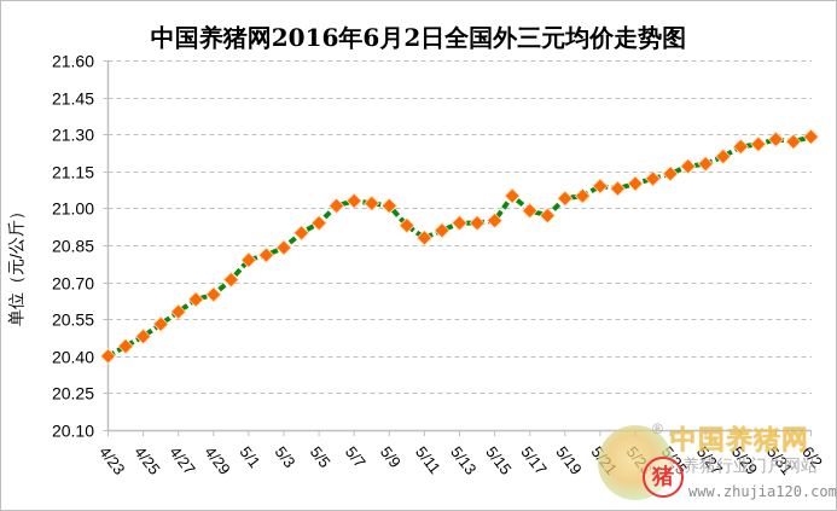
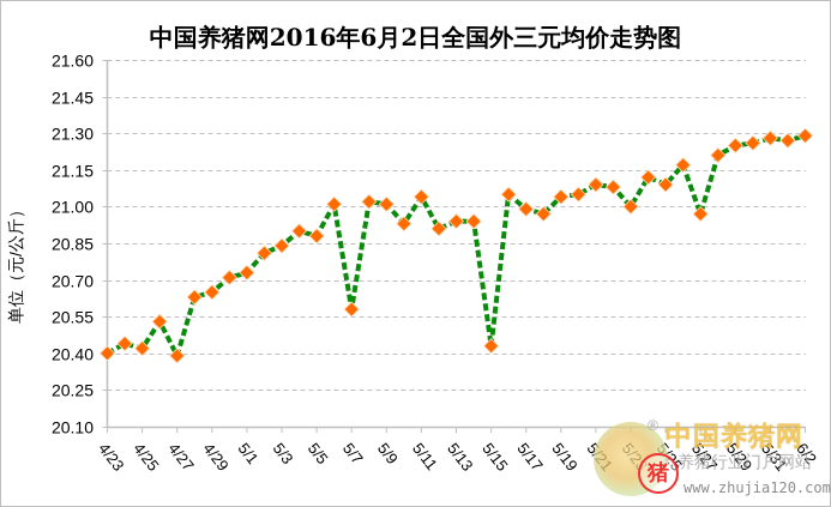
4/25: 20.48 -> 20.42
4/27: 20.58 -> 20.39
5/1: 20.79 -> 20.73
5/5: 20.94 -> 20.88
5/7: 21.03 -> 20.58
5/11: 20.88 -> 21.04
5/15: 20.95 -> 20.43
5/23: 21.10 -> 21.00
5/25: 21.14 -> 21.09
5/27: 21.18 -> 20.97
